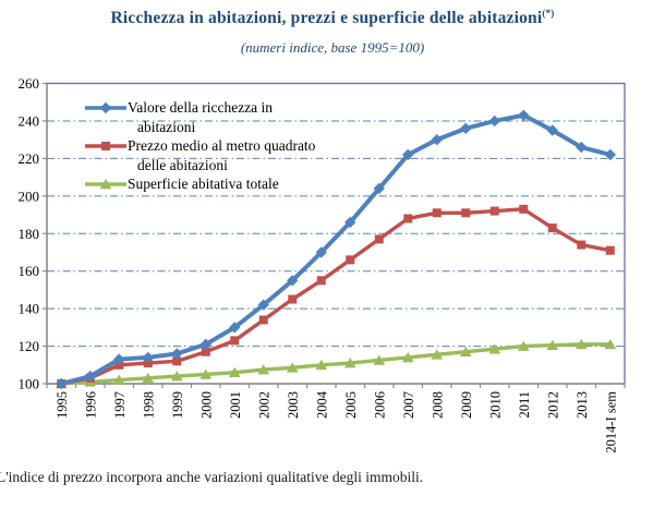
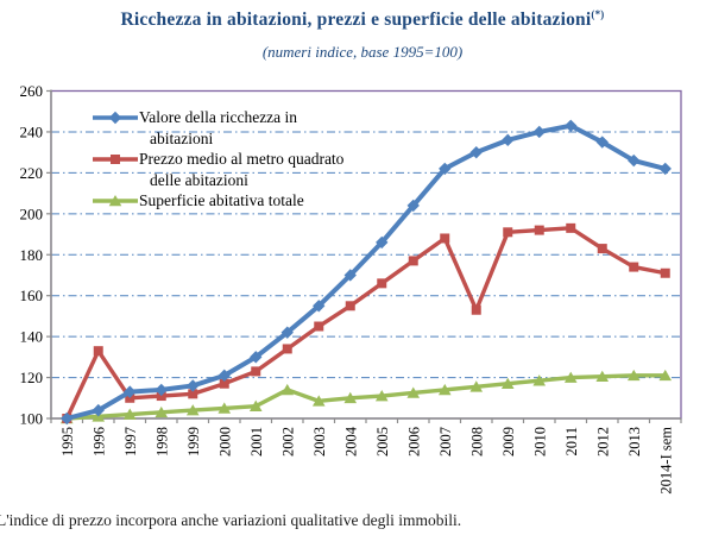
Prezzo medio al metro quadrato delle abitazioni/1996: 103 -> 133
Superficie abitativa totale/2002: 108 -> 114
Prezzo medio al metro quadrato delle abitazioni/2008: 191 -> 153
